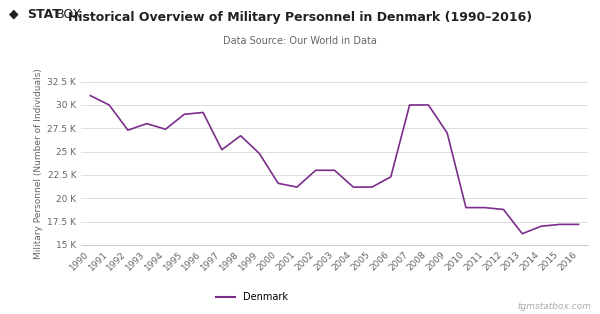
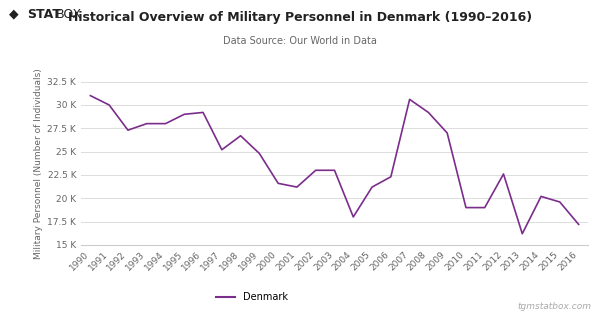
1994: 27.4 K -> 28.0 K
2004: 21.2 K -> 18.0 K
2007: 30.0 K -> 30.6 K
2008: 30.0 K -> 29.2 K
2012: 18.8 K -> 22.6 K
2014: 17.0 K -> 20.2 K
2015: 17.2 K -> 19.6 K
